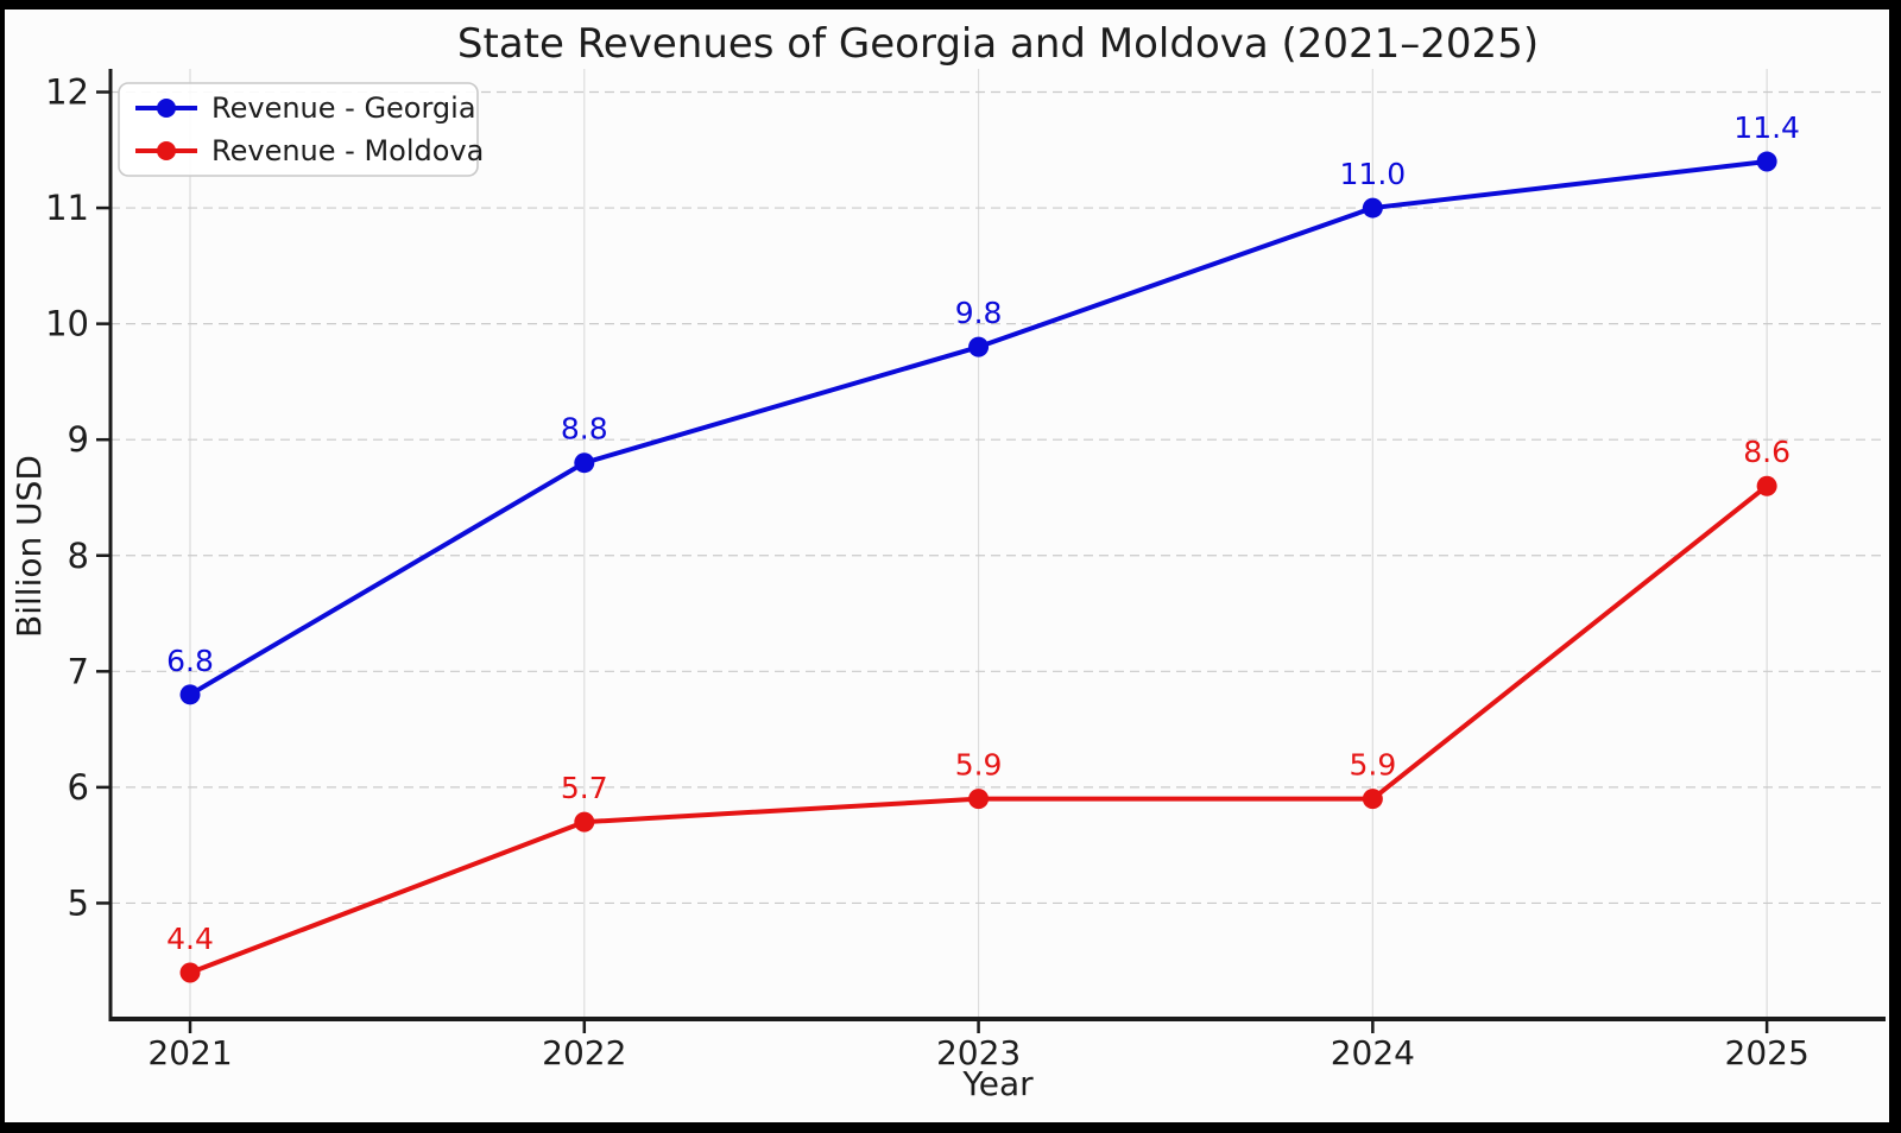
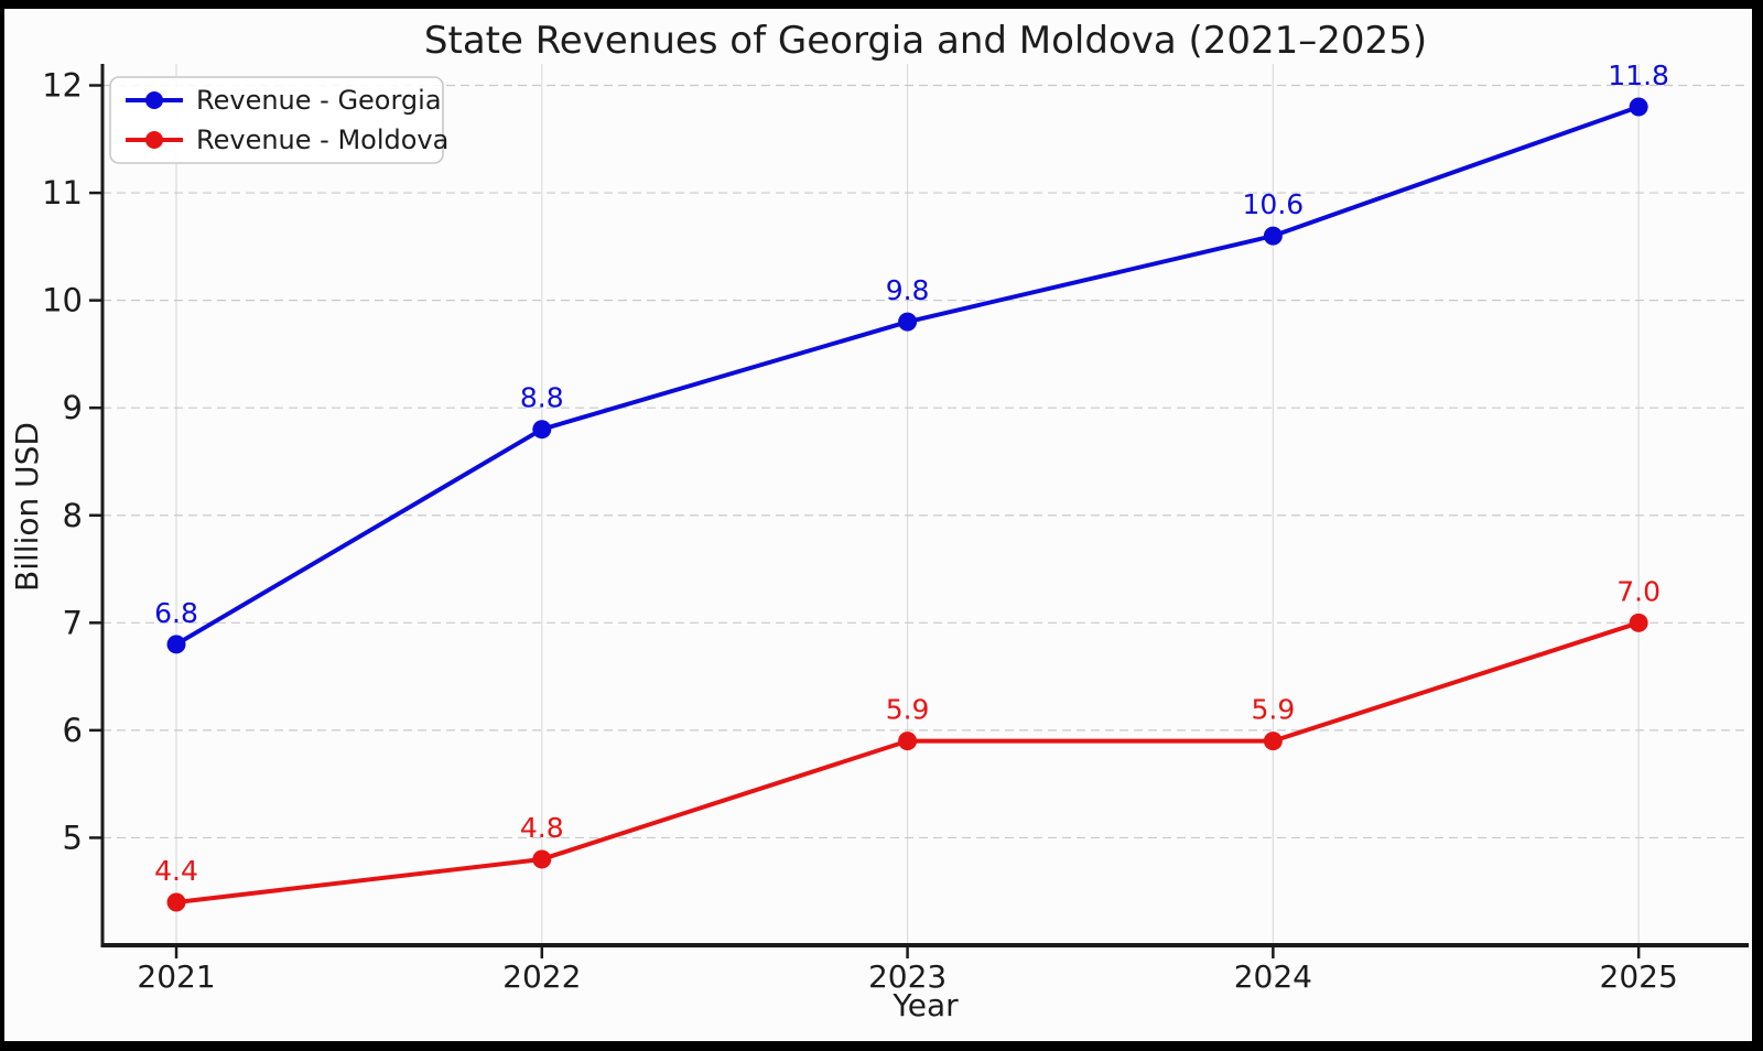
Revenue - Moldova/2022: 5.7 -> 4.8
Revenue - Georgia/2024: 11.0 -> 10.6
Revenue - Georgia/2025: 11.4 -> 11.8
Revenue - Moldova/2025: 8.6 -> 7.0
